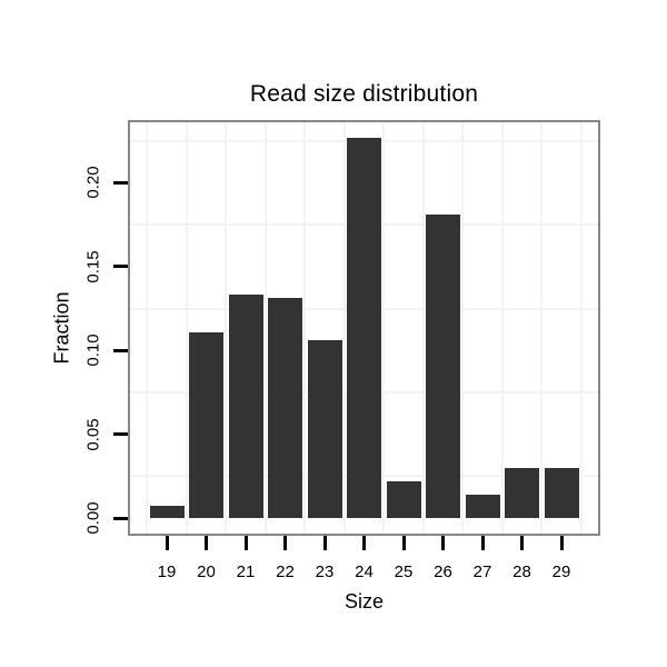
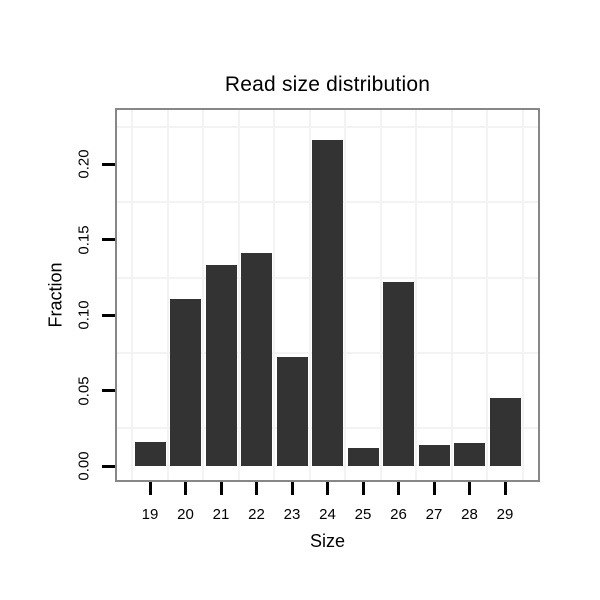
19: 0.007 -> 0.016
22: 0.131 -> 0.141
23: 0.106 -> 0.072
24: 0.227 -> 0.216
25: 0.022 -> 0.012
26: 0.181 -> 0.122
28: 0.030 -> 0.015
29: 0.030 -> 0.045
